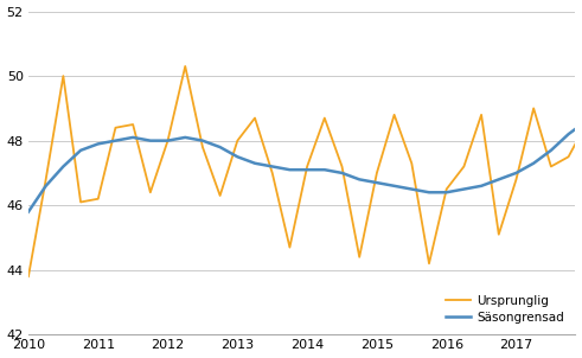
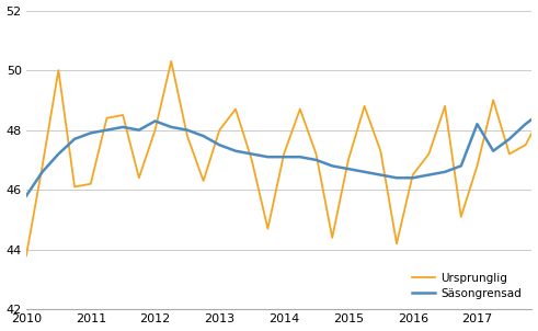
Säsongrensad/2012: 48.0 -> 48.3
Säsongrensad/2017: 47.0 -> 48.2
